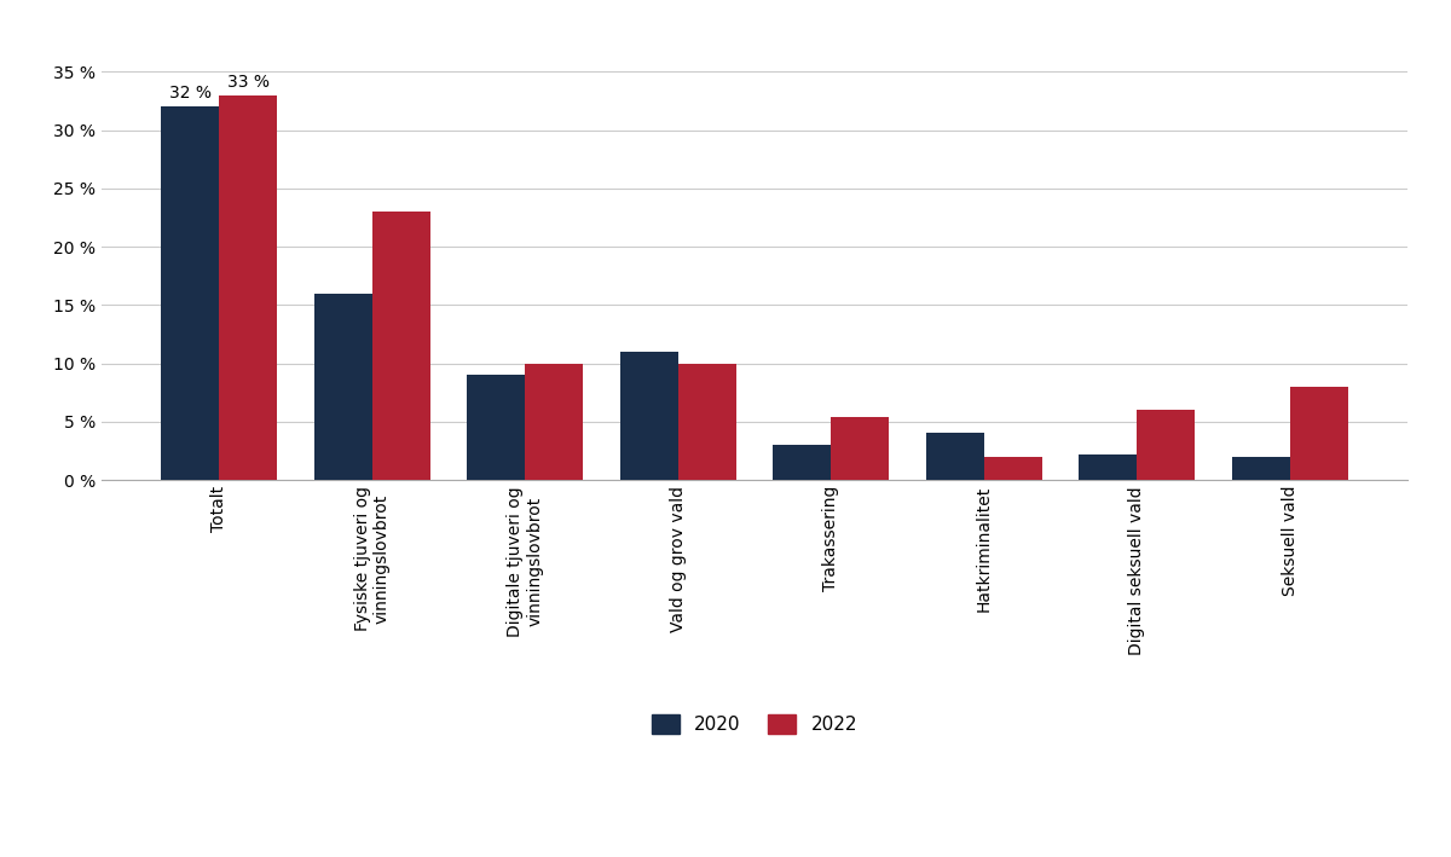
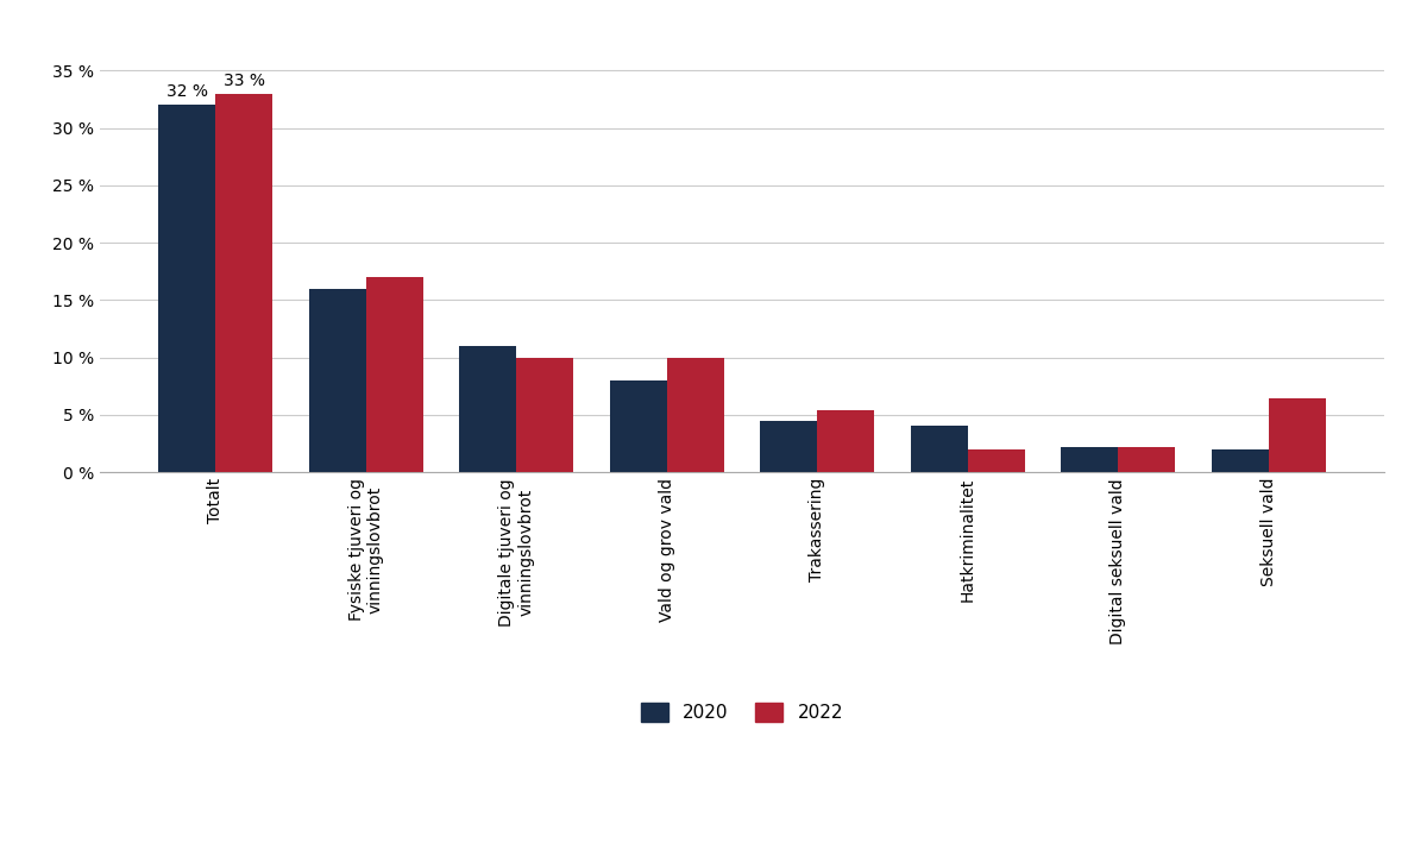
2022/Fysiske tjuveri og vinningslovbrot: 23.0 % -> 17.0 %
2020/Digitale tjuveri og vinningslovbrot: 9.0 % -> 11.0 %
2020/Vald og grov vald: 11.0 % -> 8.0 %
2020/Trakassering: 3.0 % -> 4.5 %
2022/Digital seksuell vald: 6.0 % -> 2.2 %
2022/Seksuell vald: 8.0 % -> 6.4 %
